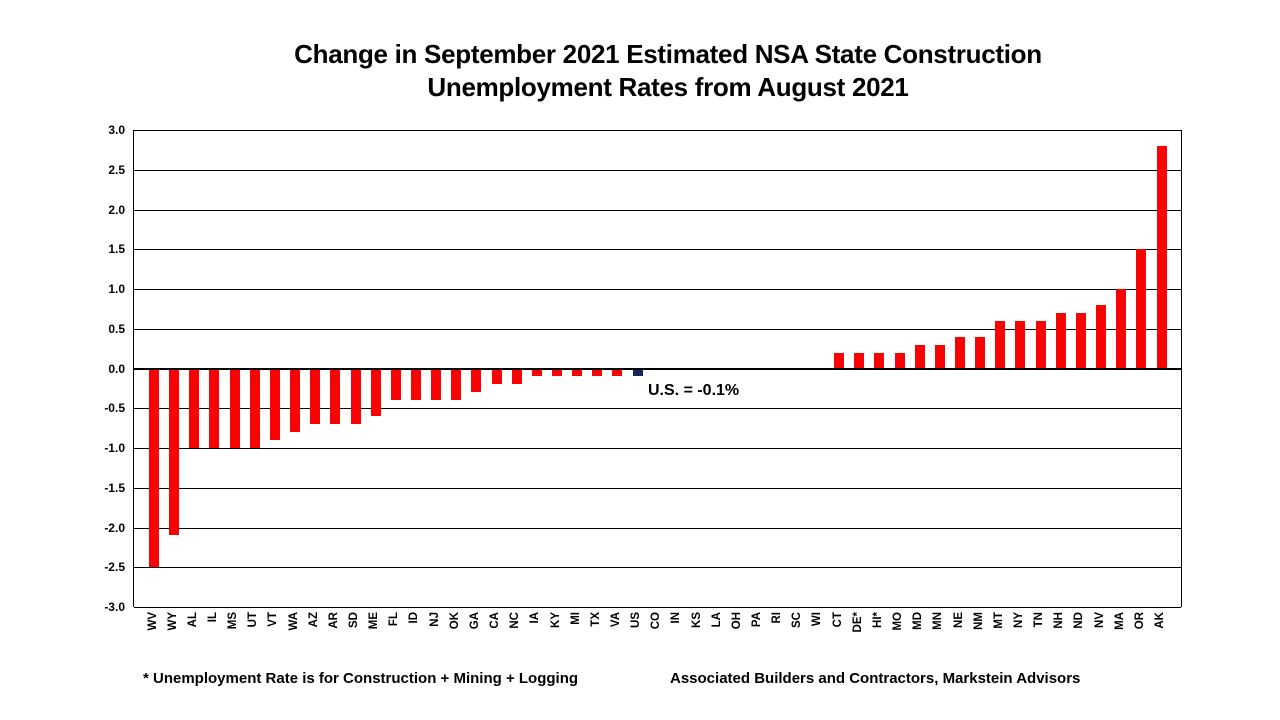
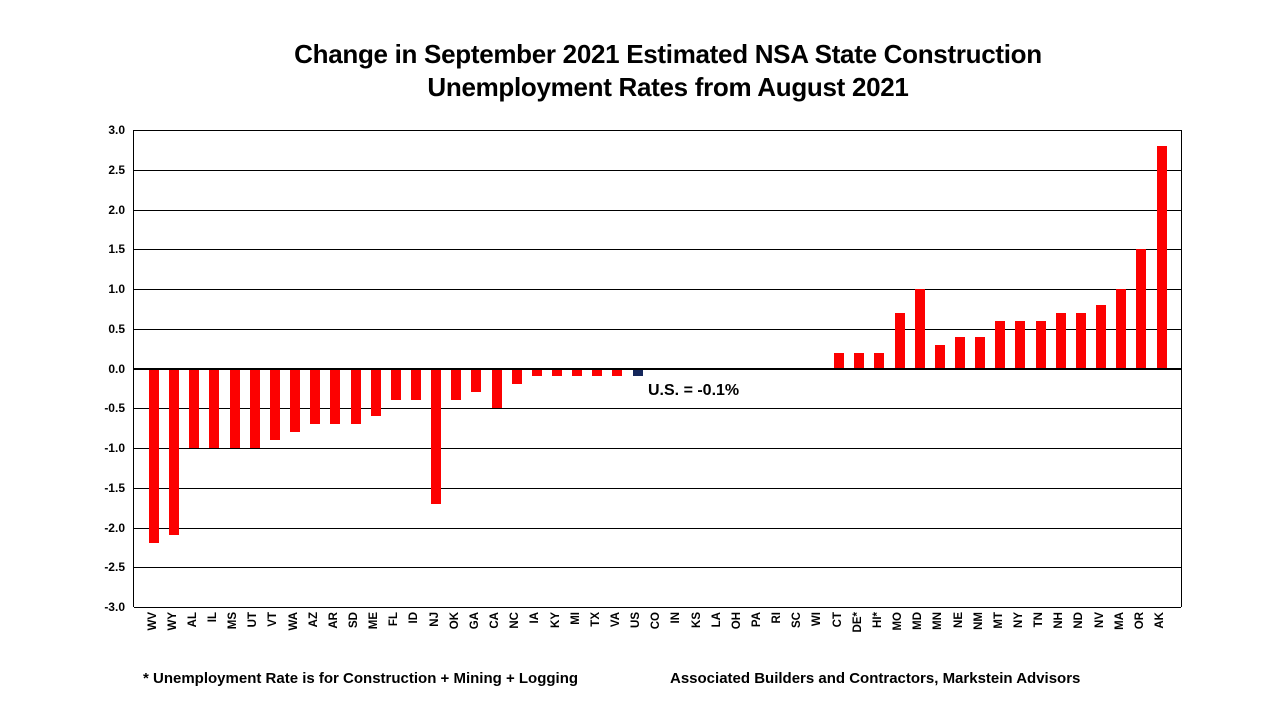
WV: -2.5 -> -2.2
NJ: -0.4 -> -1.7
CA: -0.2 -> -0.5
MO: 0.2 -> 0.7
MD: 0.3 -> 1.0
